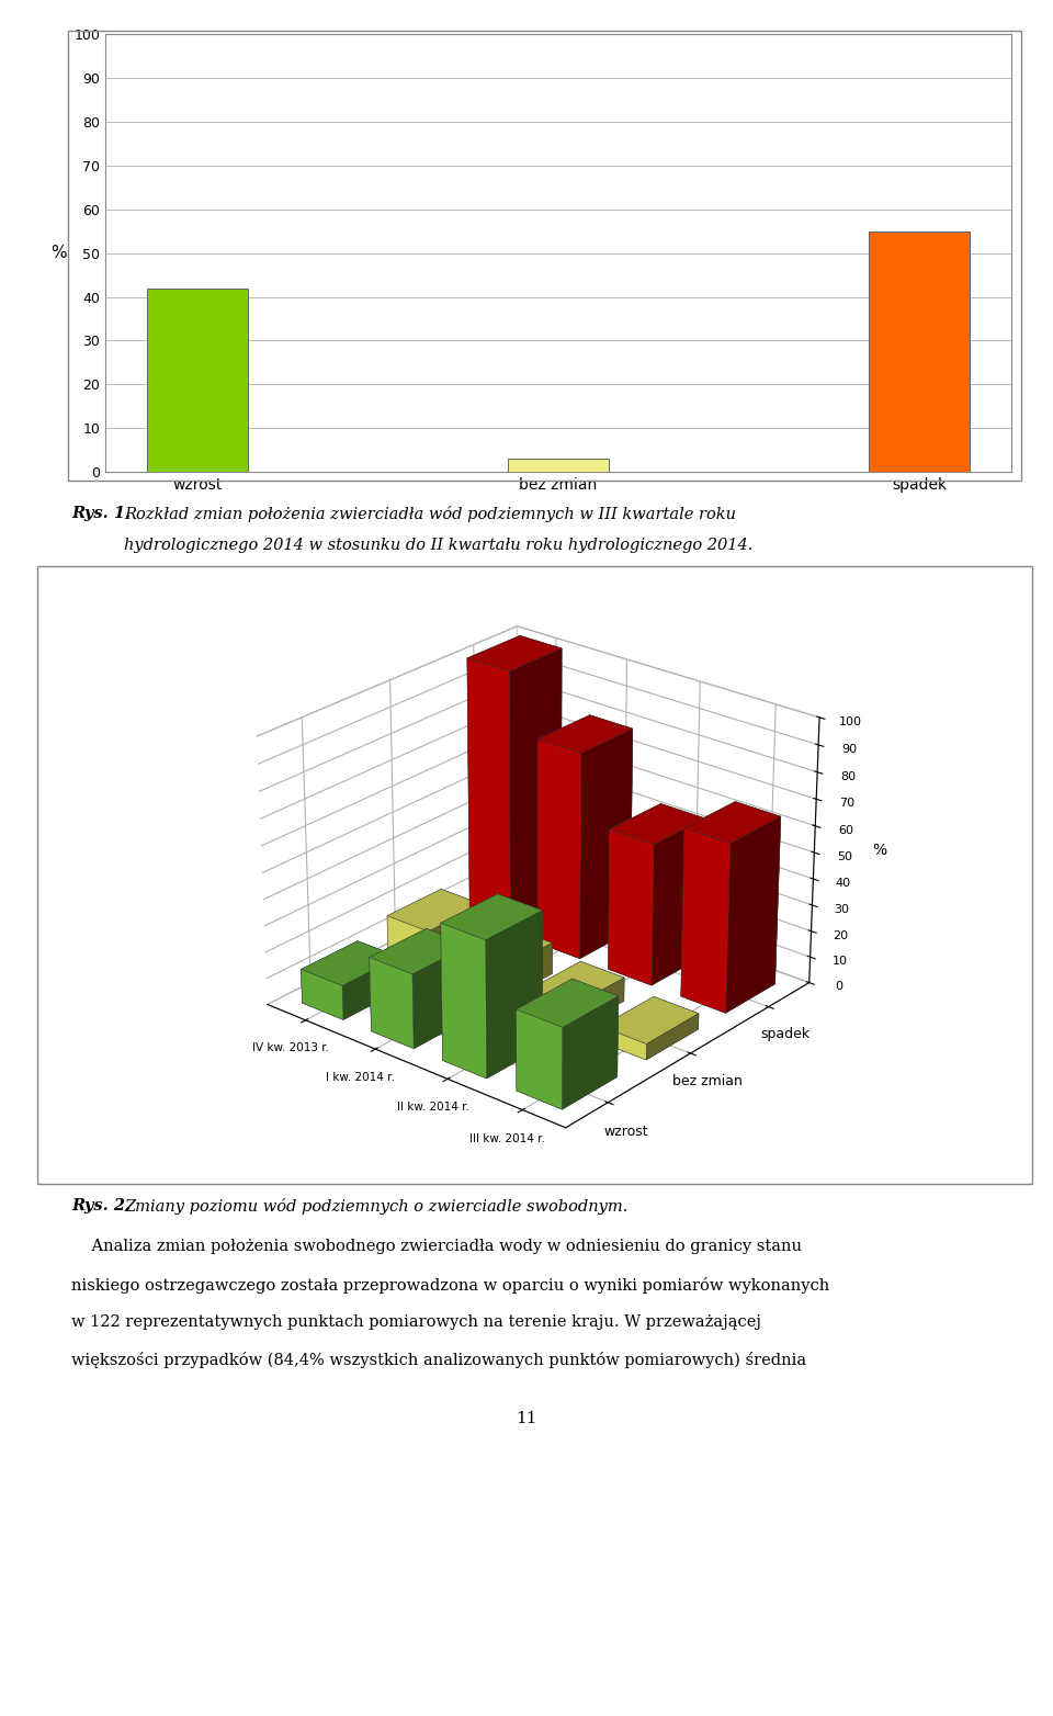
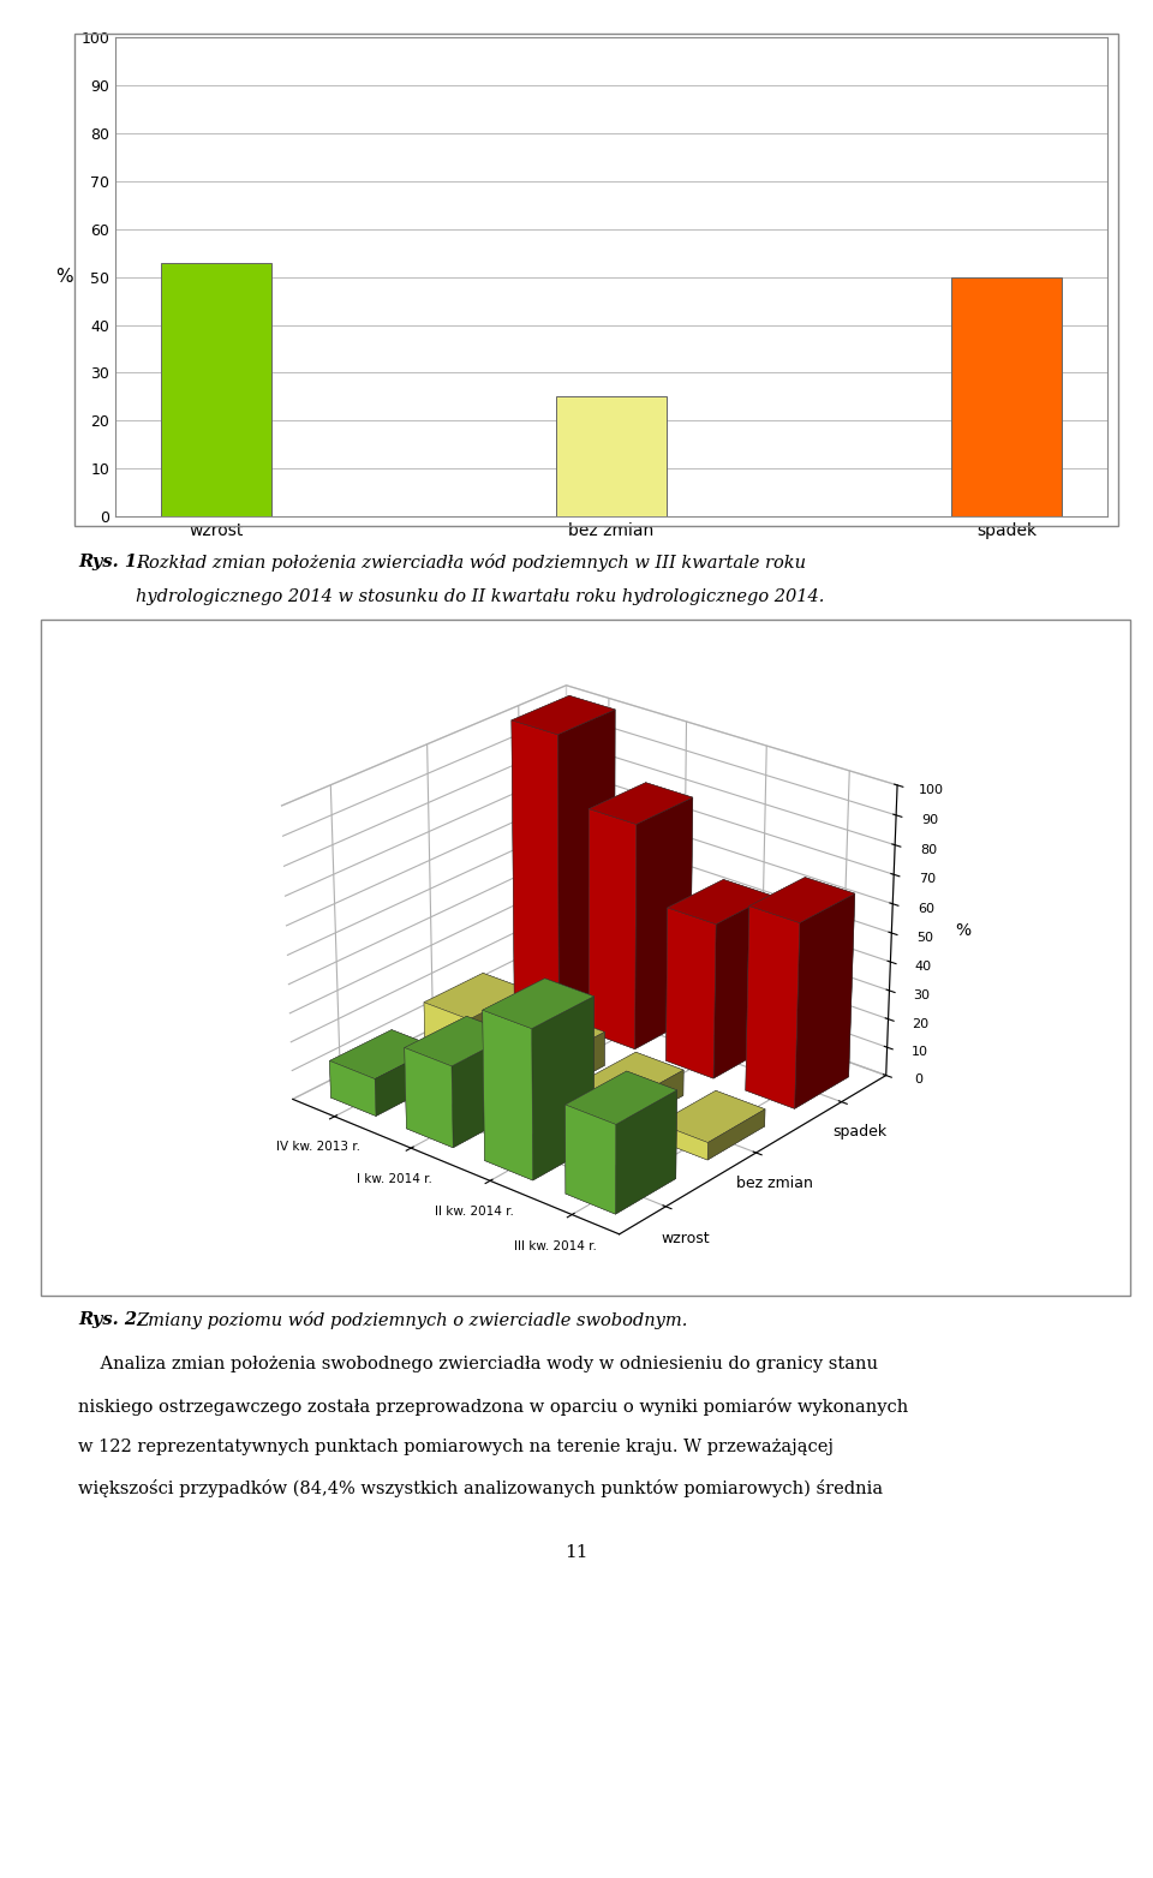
wzrost: 42 -> 53
bez zmian: 3 -> 25
spadek: 55 -> 50
